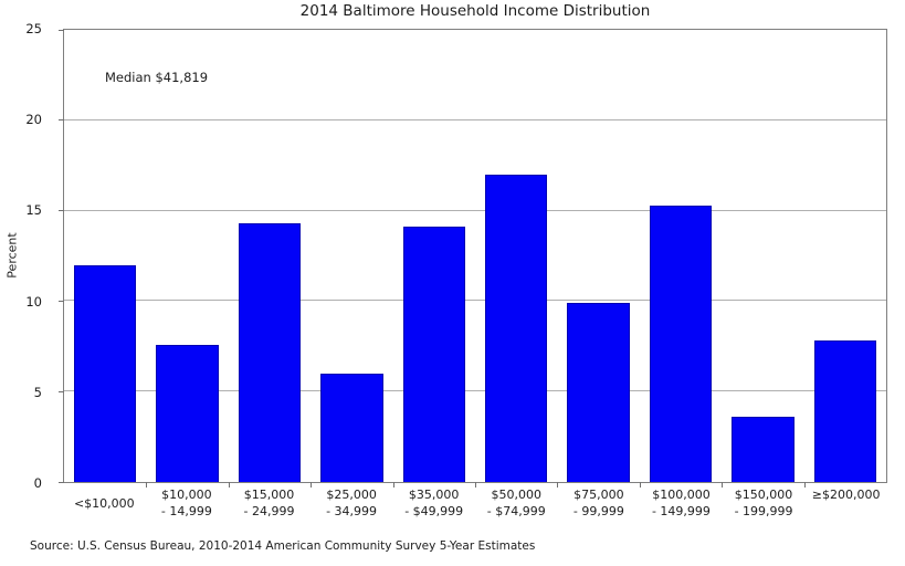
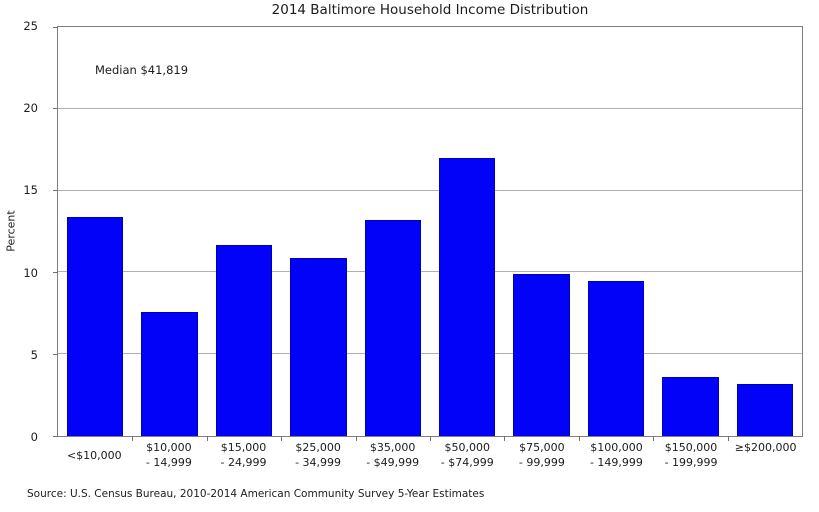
<$10,000: 12.0 -> 13.4
$15,000 - 24,999: 14.3 -> 11.7
$25,000 - 34,999: 6.0 -> 10.9
$35,000 - $49,999: 14.1 -> 13.2
$100,000 - 149,999: 15.3 -> 9.5
≥$200,000: 7.8 -> 3.2
